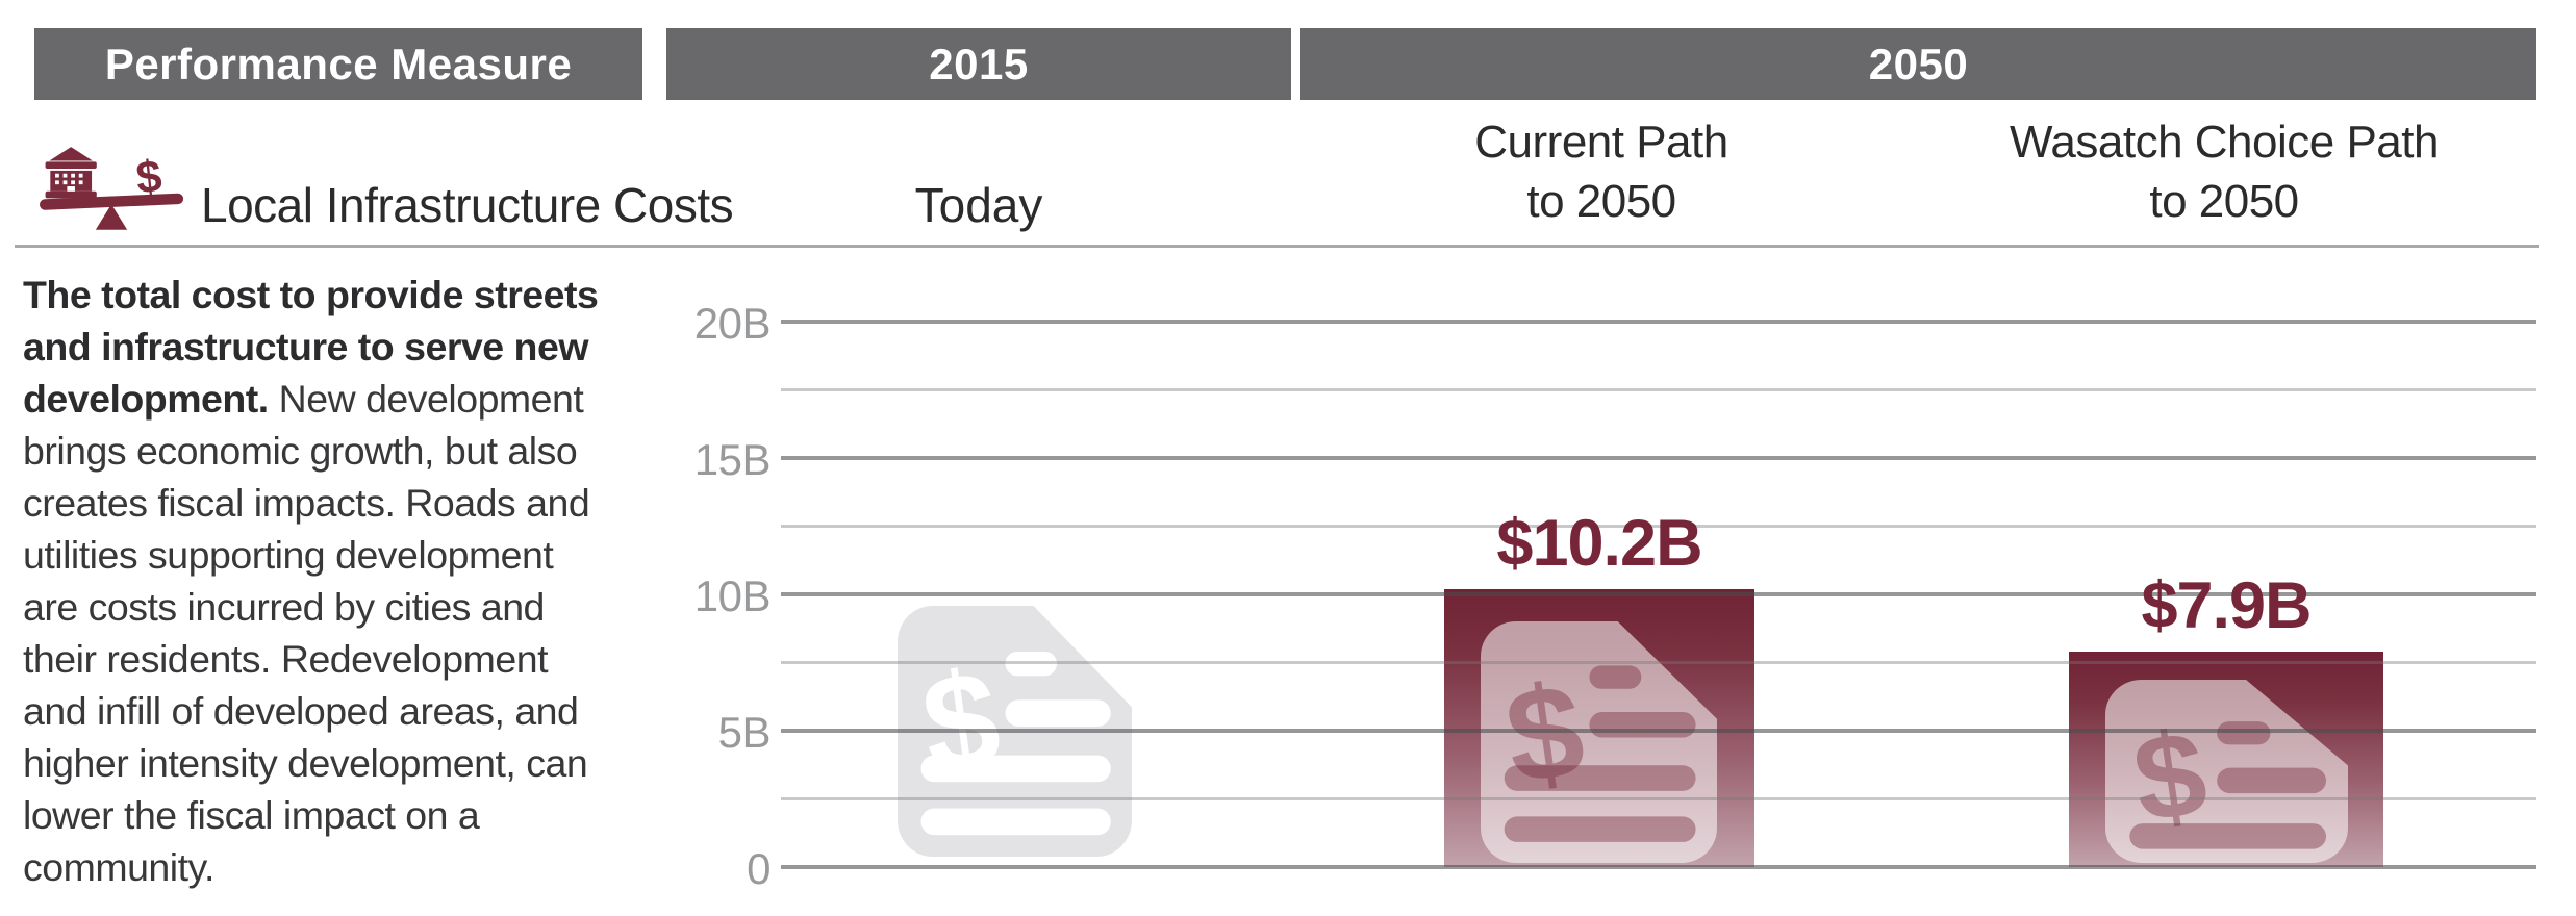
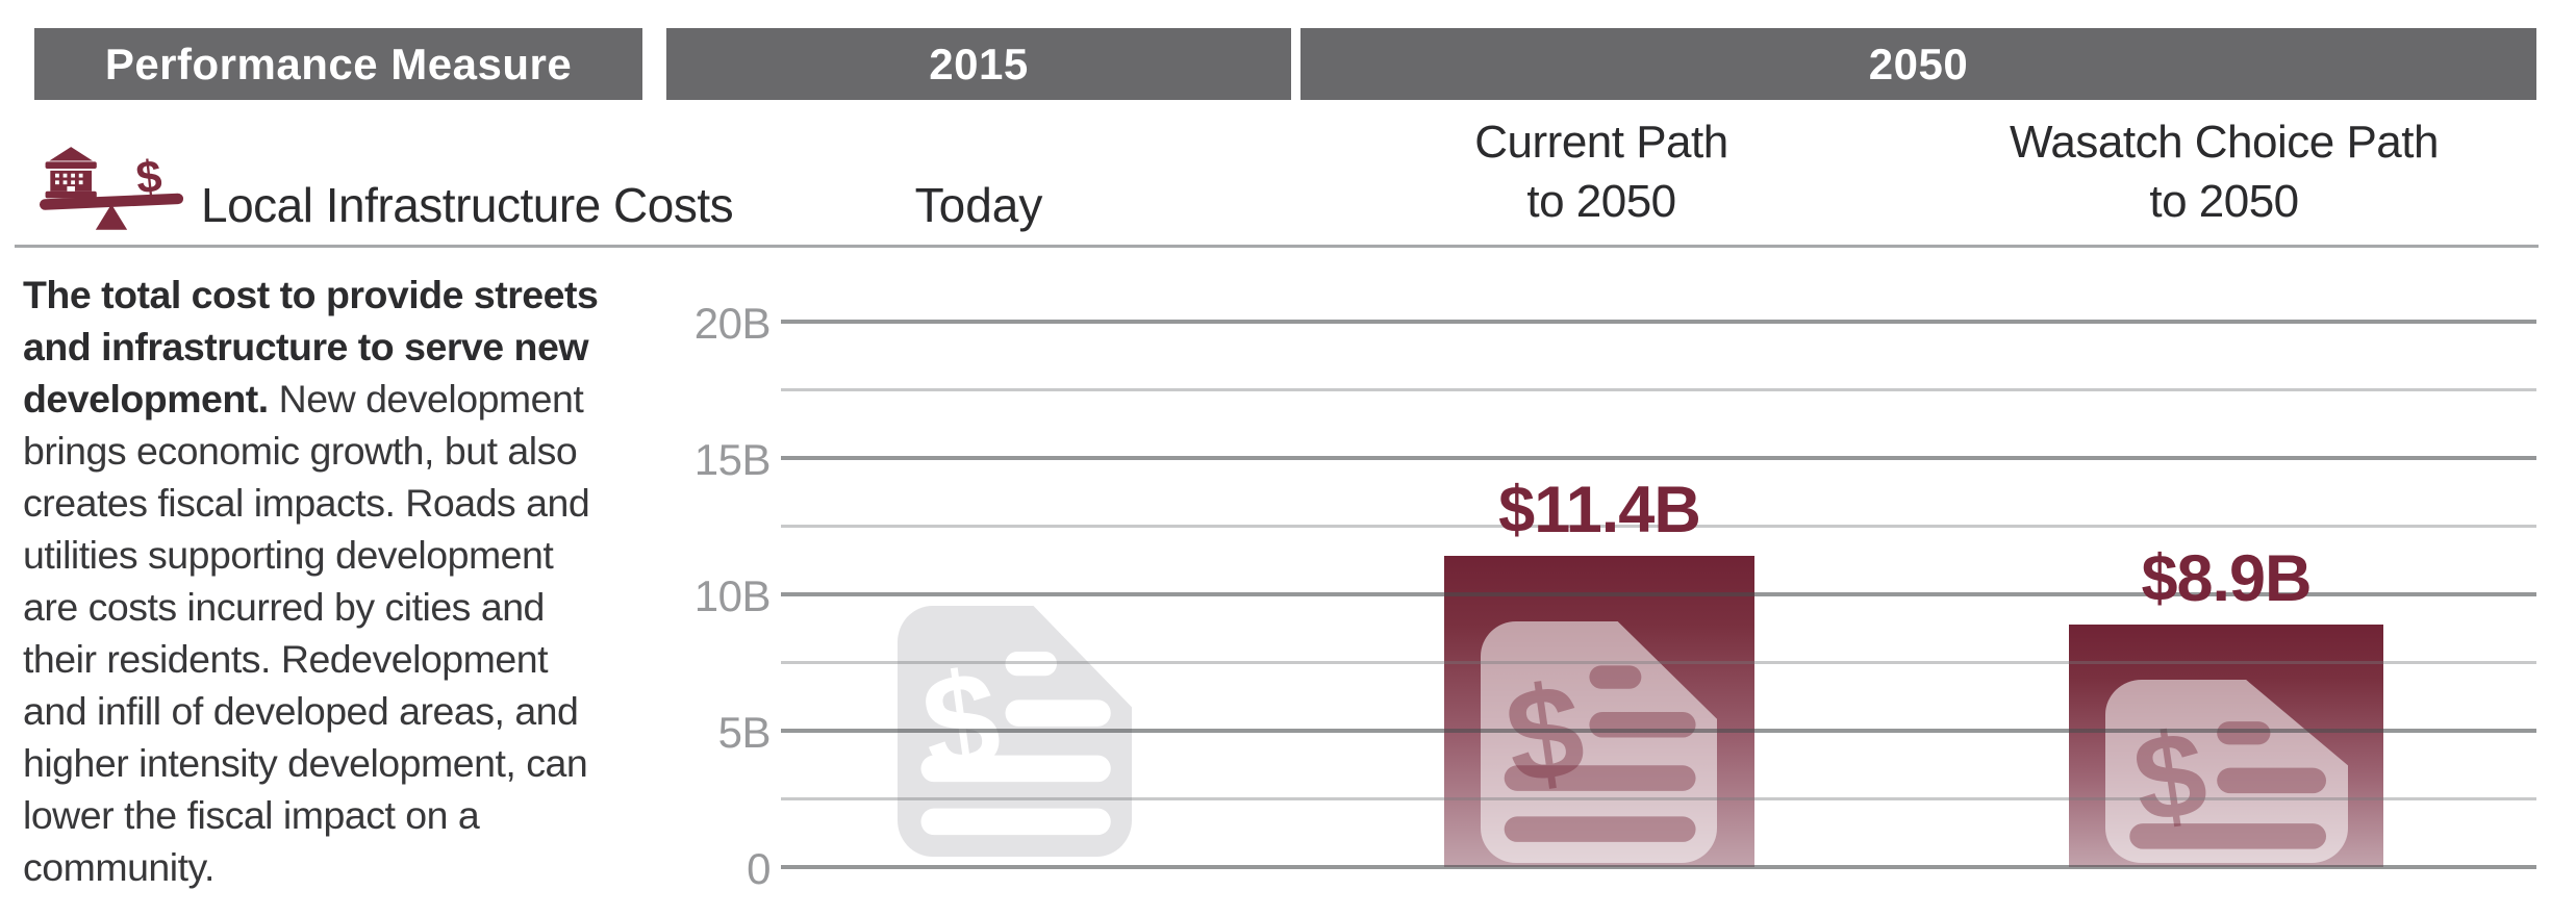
Current Path to 2050: $10.2B -> $11.4B
Wasatch Choice Path to 2050: $7.9B -> $8.9B
